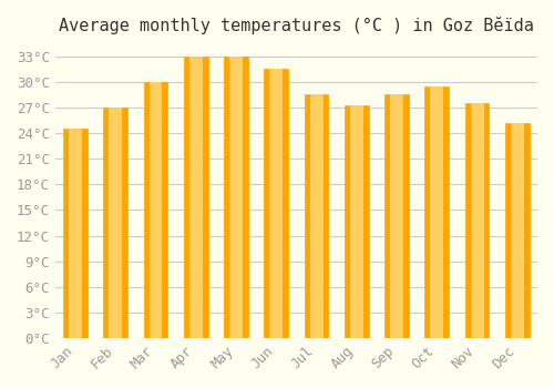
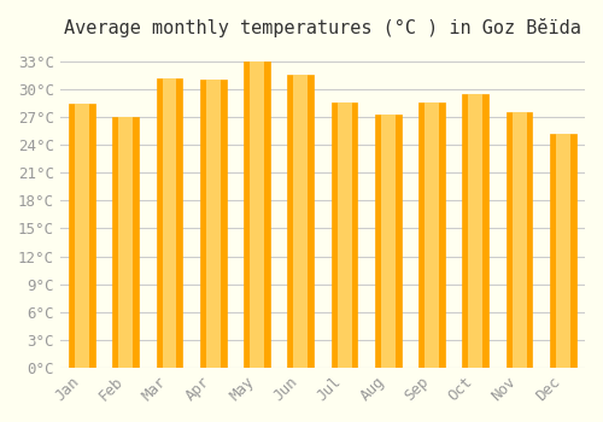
Jan: 24.5°C -> 28.4°C
Mar: 30.0°C -> 31.2°C
Apr: 33.0°C -> 31.0°C
